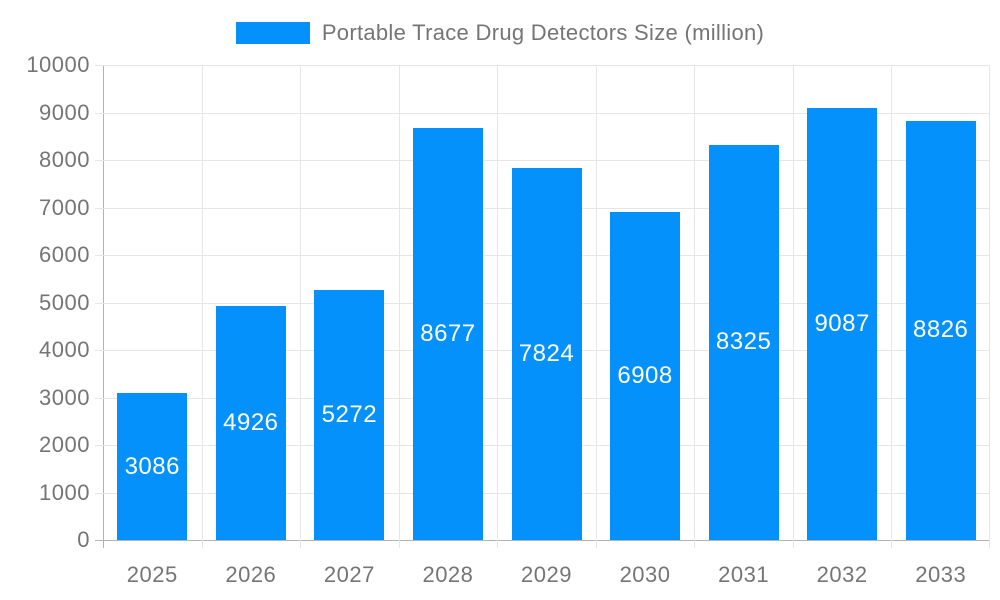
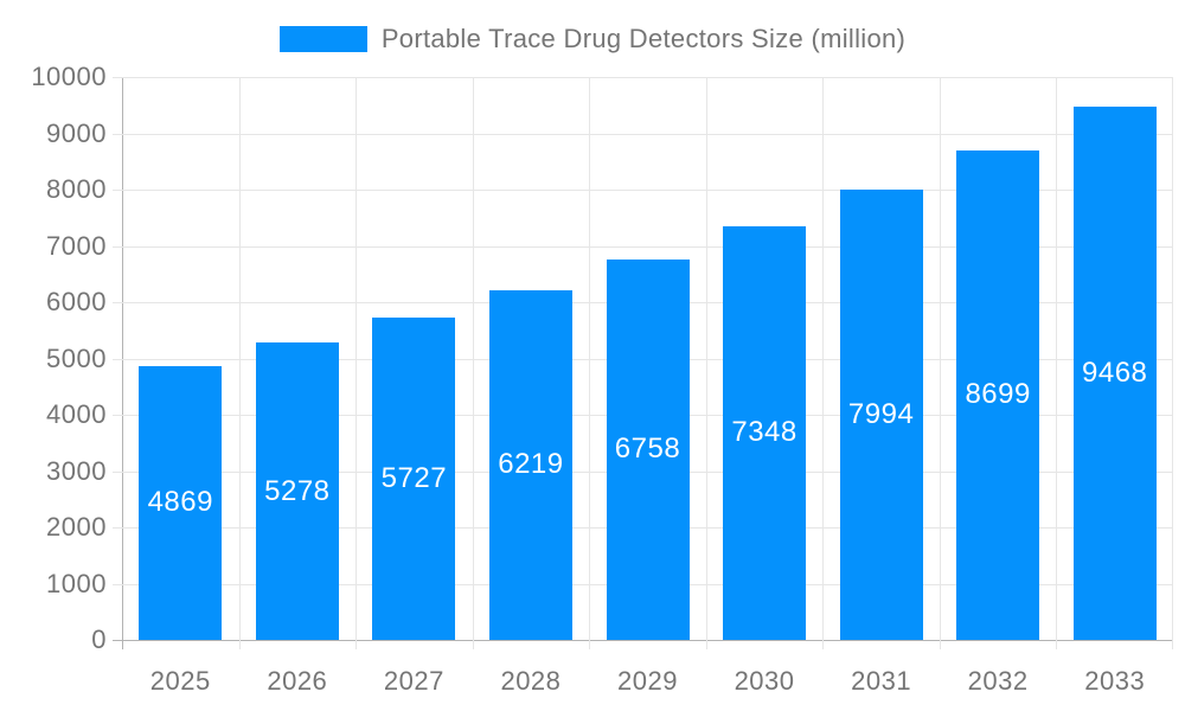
2025: 3086 -> 4869
2026: 4926 -> 5278
2027: 5272 -> 5727
2028: 8677 -> 6219
2029: 7824 -> 6758
2030: 6908 -> 7348
2031: 8325 -> 7994
2032: 9087 -> 8699
2033: 8826 -> 9468
